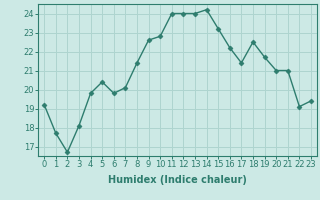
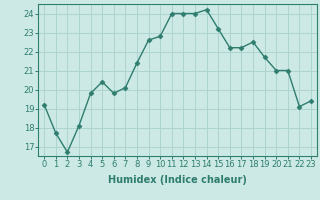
17: 21.4 -> 22.2
